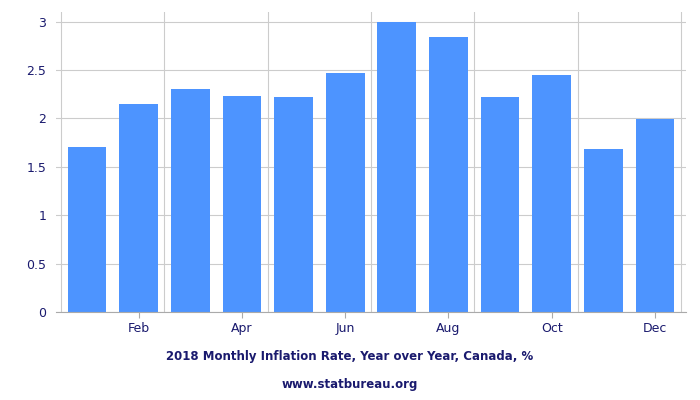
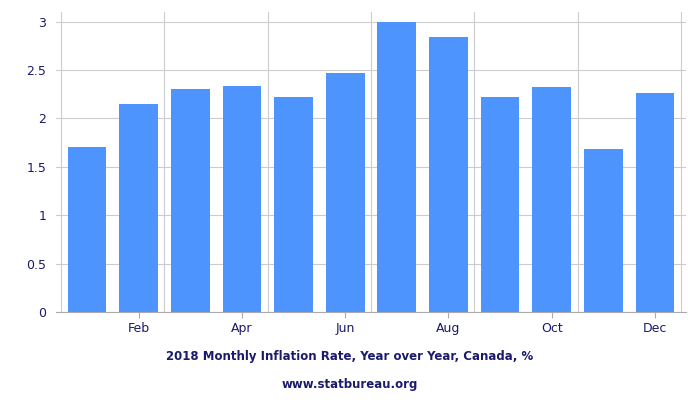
Apr: 2.23 -> 2.34
Oct: 2.45 -> 2.32
Dec: 1.99 -> 2.26
